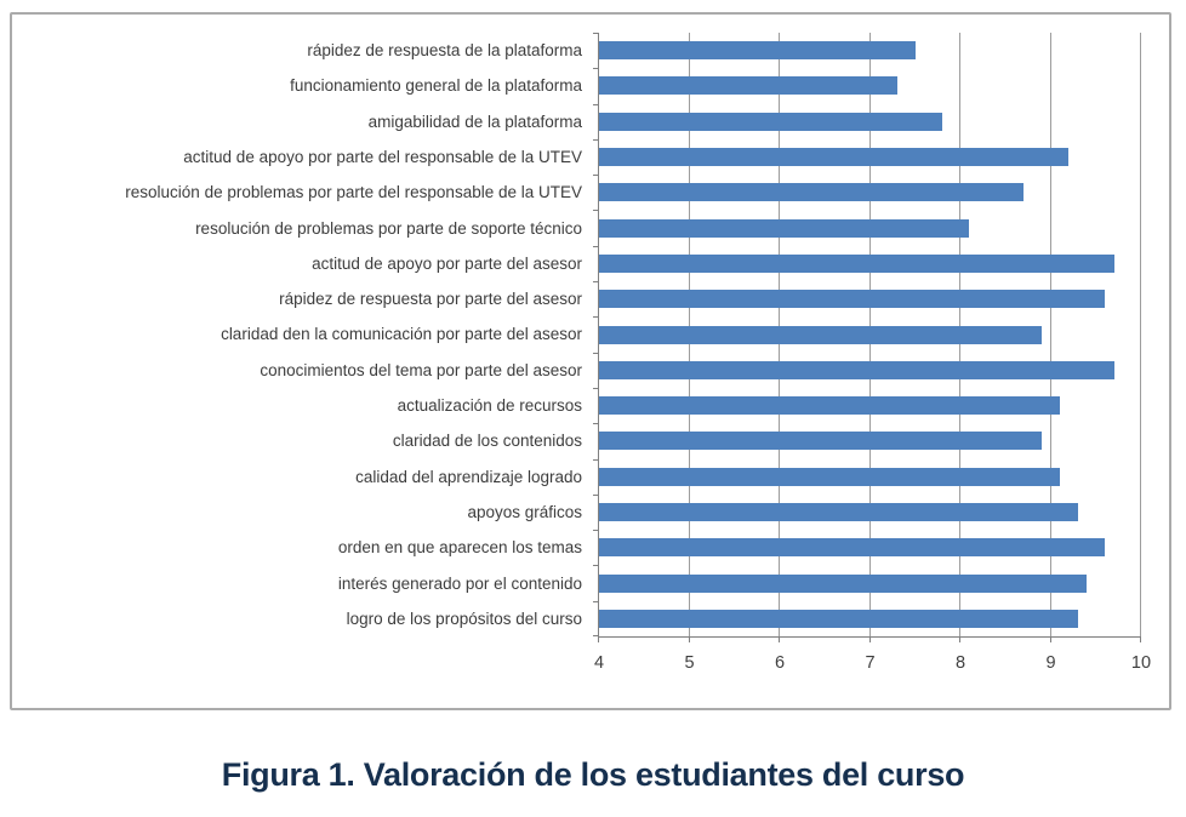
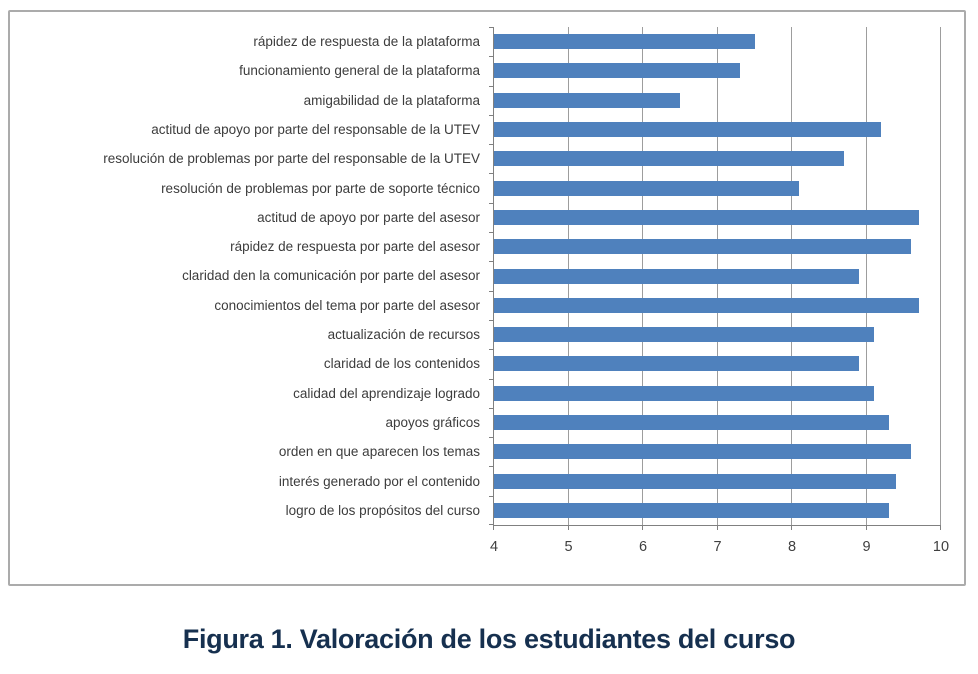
amigabilidad de la plataforma: 7.8 -> 6.5
